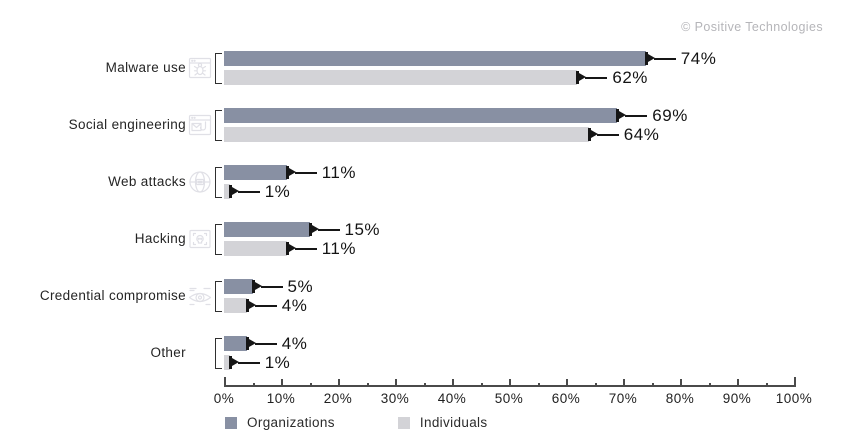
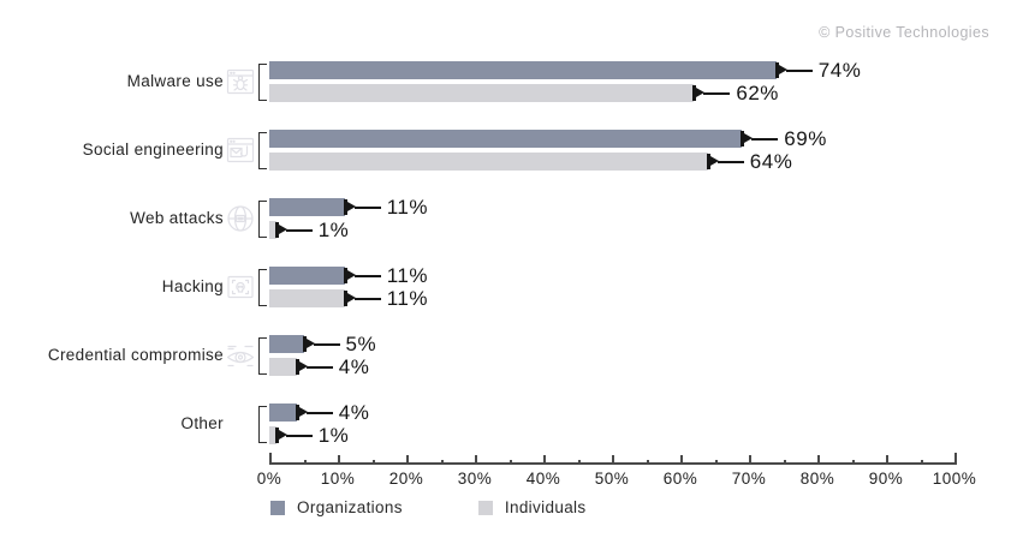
Organizations/Hacking: 15% -> 11%
